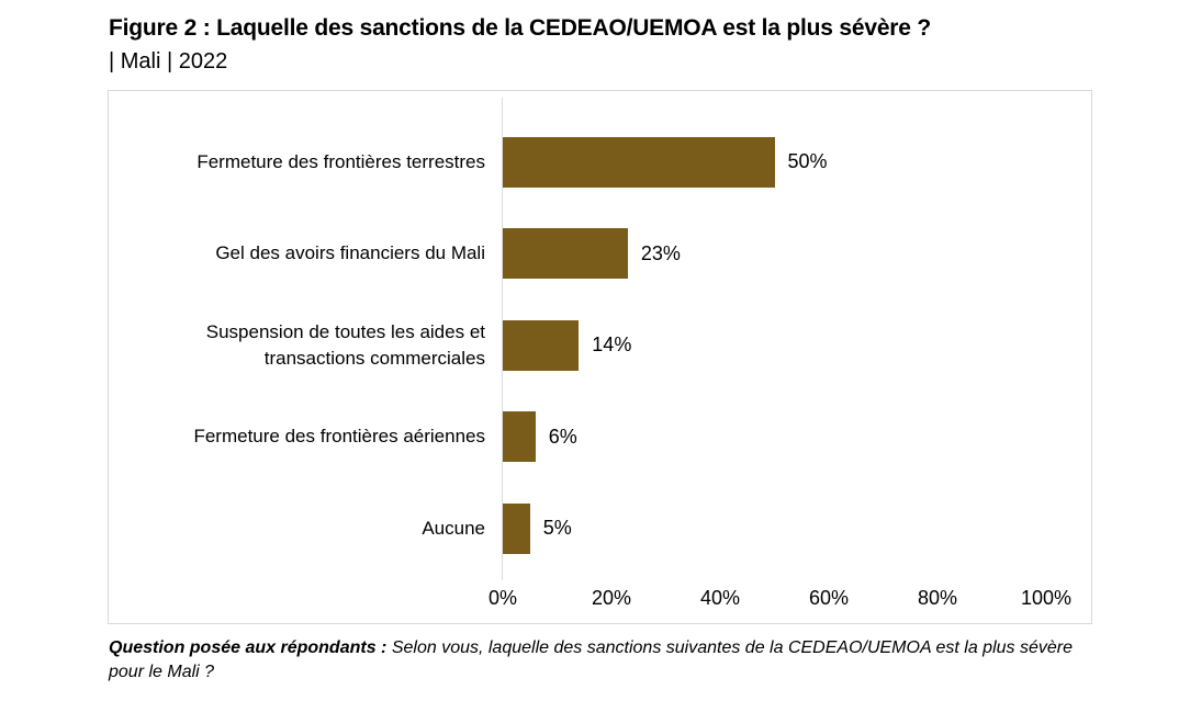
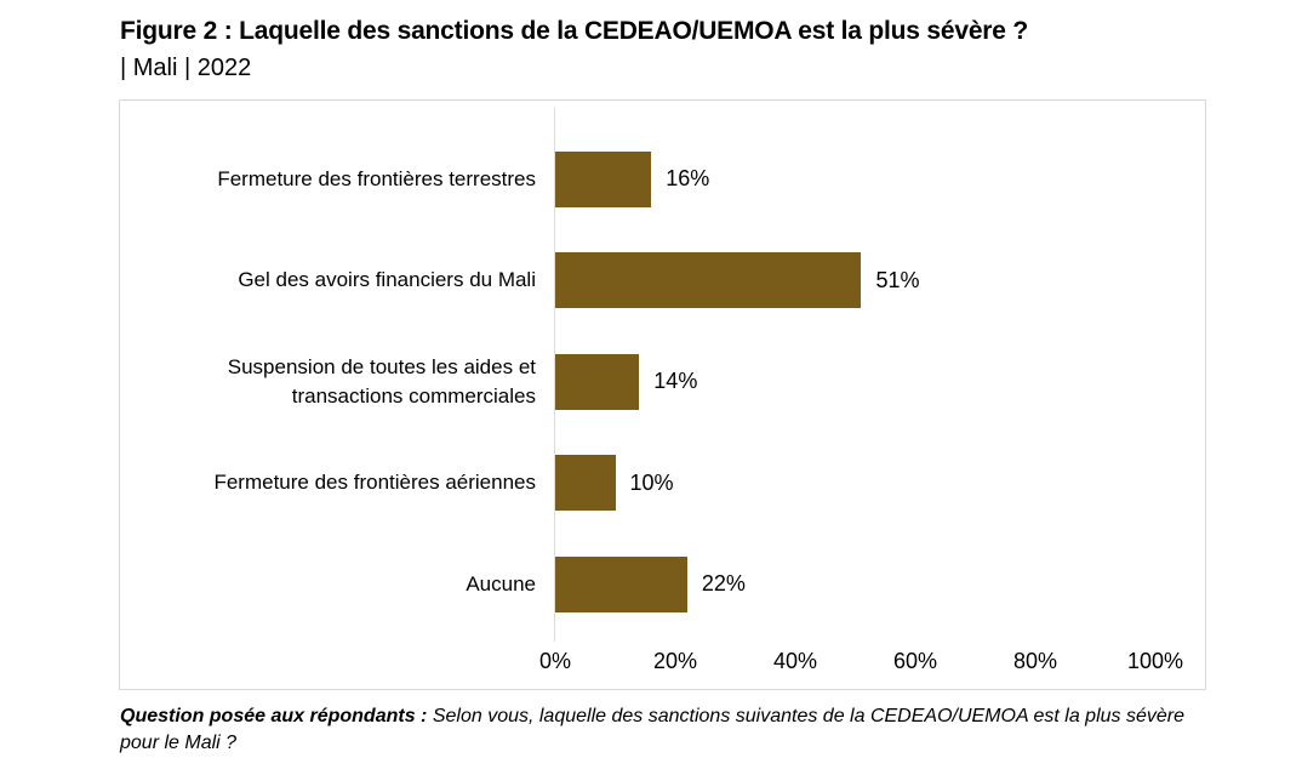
Fermeture des frontières terrestres: 50% -> 16%
Gel des avoirs financiers du Mali: 23% -> 51%
Fermeture des frontières aériennes: 6% -> 10%
Aucune: 5% -> 22%
